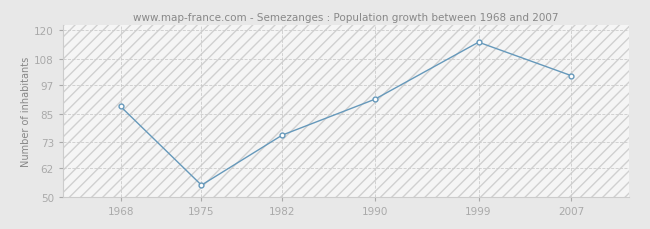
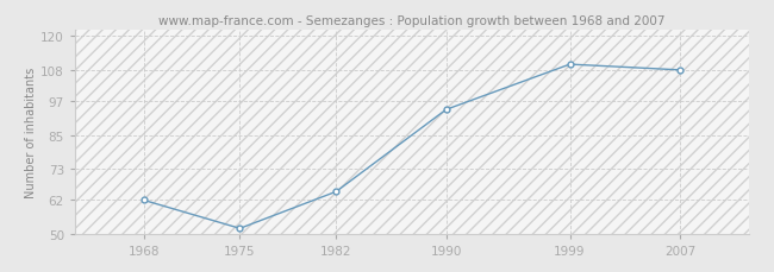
1968: 88 -> 62
1975: 55 -> 52
1982: 76 -> 65
1990: 91 -> 94
1999: 115 -> 110
2007: 101 -> 108
